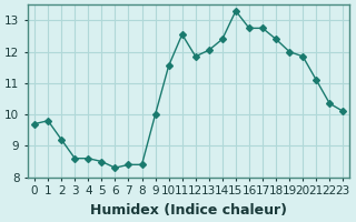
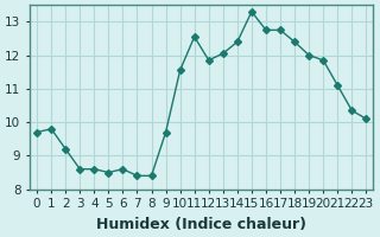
6: 8.30 -> 8.60
9: 10.00 -> 9.70
